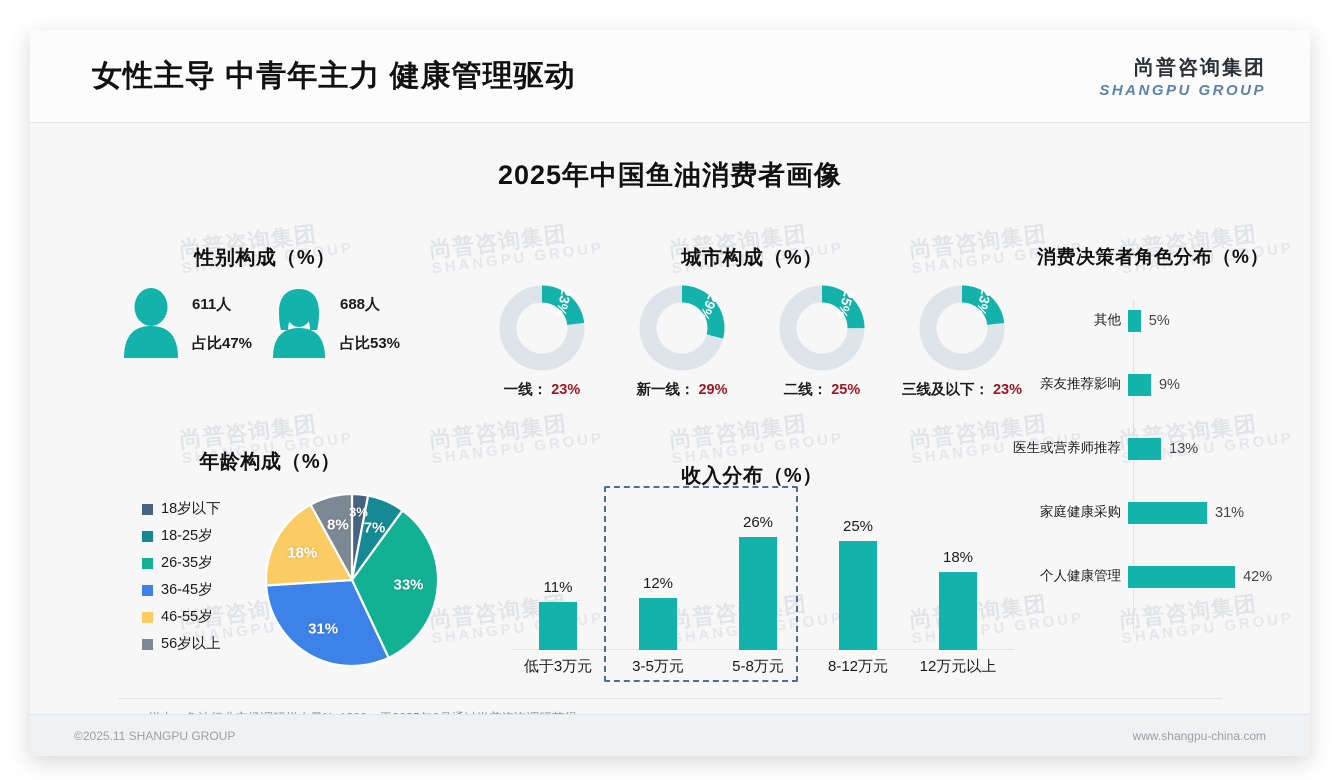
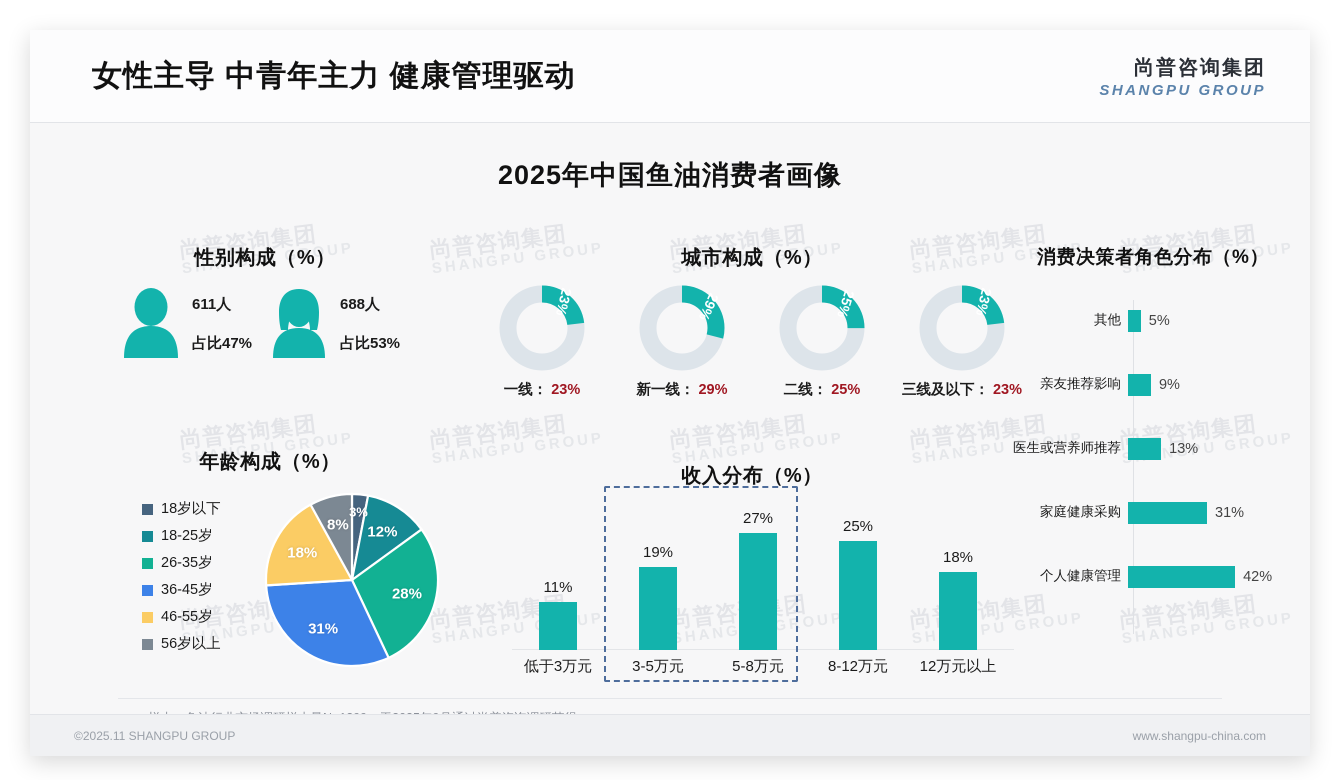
年龄构成（%）/18-25岁: 7% -> 12%
年龄构成（%）/26-35岁: 33% -> 28%
收入分布（%）/3-5万元: 12% -> 19%
收入分布（%）/5-8万元: 26% -> 27%
